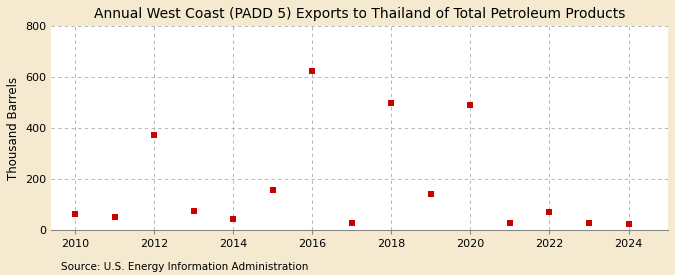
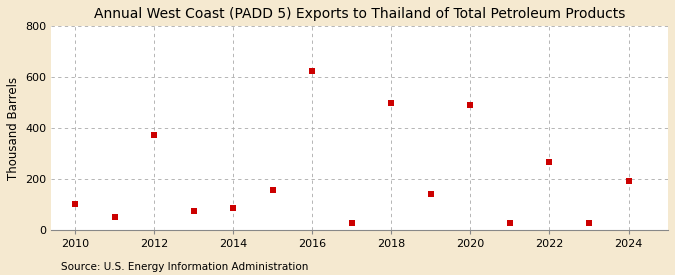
2010: 62 -> 100
2014: 42 -> 85
2022: 68 -> 265
2024: 22 -> 190
